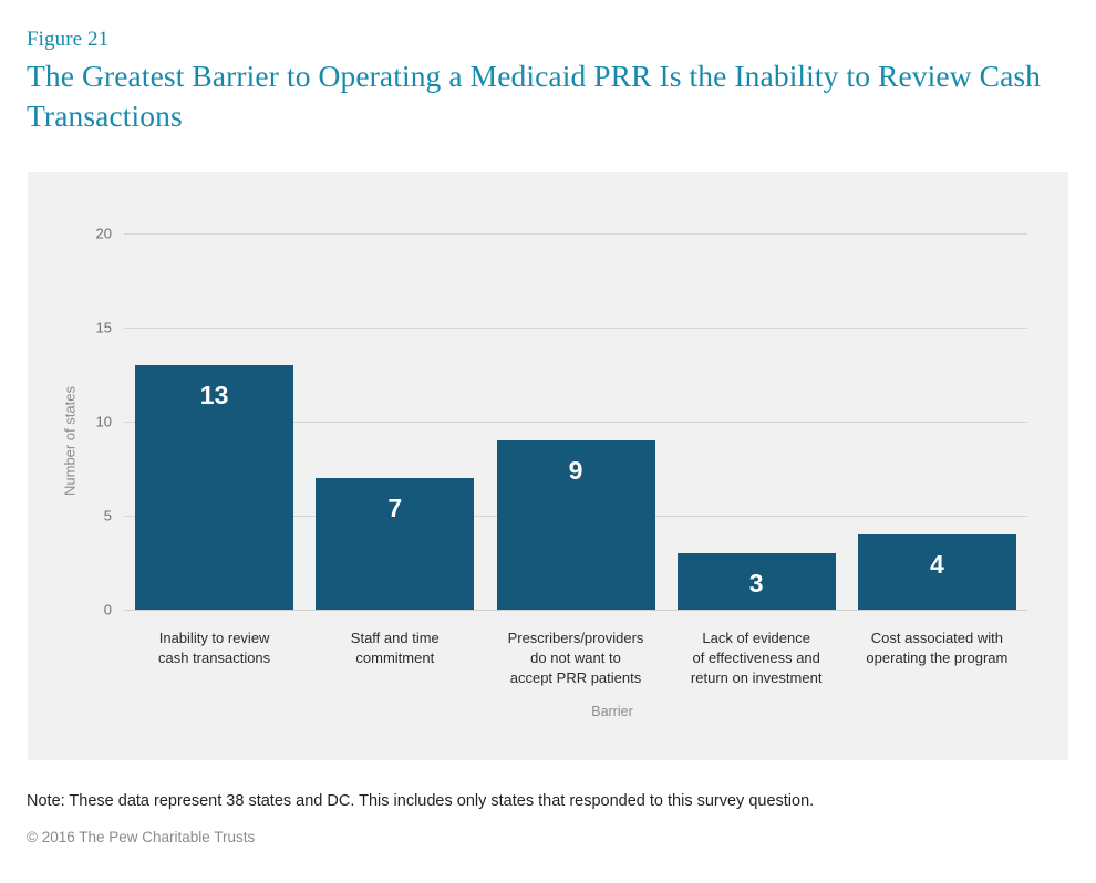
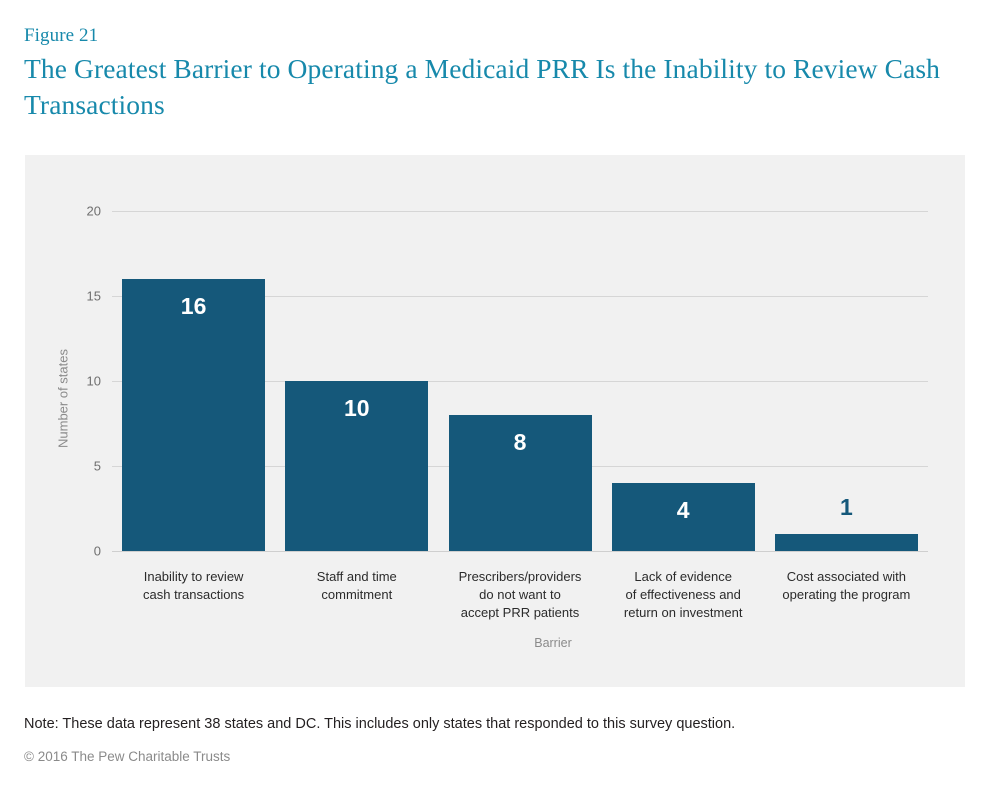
Inability to review cash transactions: 13 -> 16
Staff and time commitment: 7 -> 10
Prescribers/providers do not want to accept PRR patients: 9 -> 8
Lack of evidence of effectiveness and return on investment: 3 -> 4
Cost associated with operating the program: 4 -> 1
